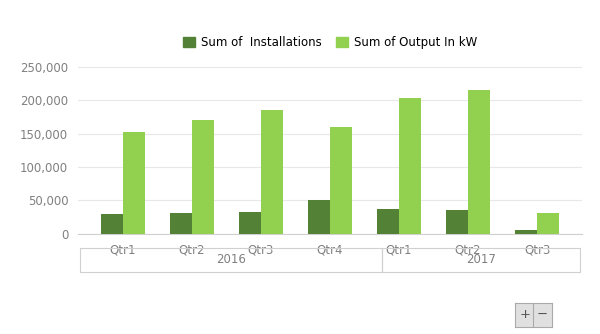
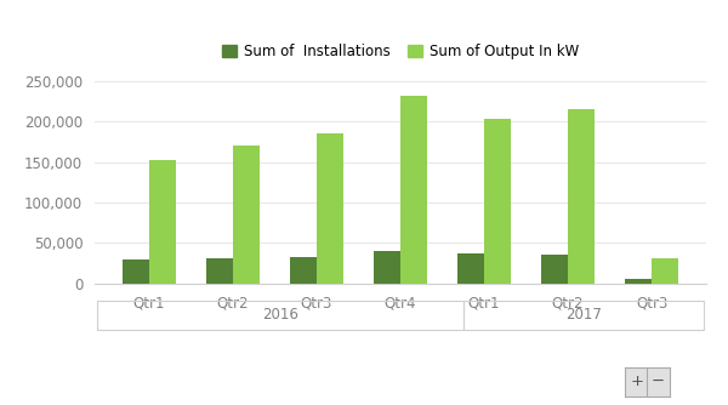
Sum of Installations/Qtr4: 50,000 -> 40,000
Sum of Output In kW/Qtr4: 160,000 -> 232,000
